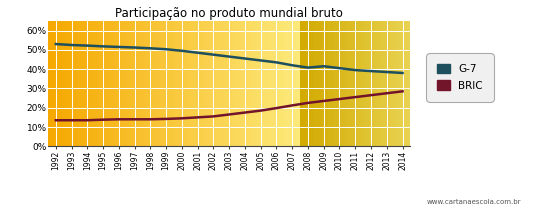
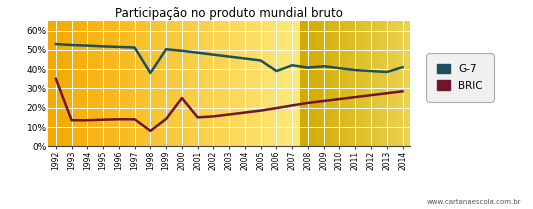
BRIC/1992: 14% -> 35%
G-7/1998: 51% -> 38%
BRIC/1998: 14% -> 8%
BRIC/2000: 14% -> 25%
G-7/2006: 44% -> 39%
G-7/2014: 38% -> 41%
